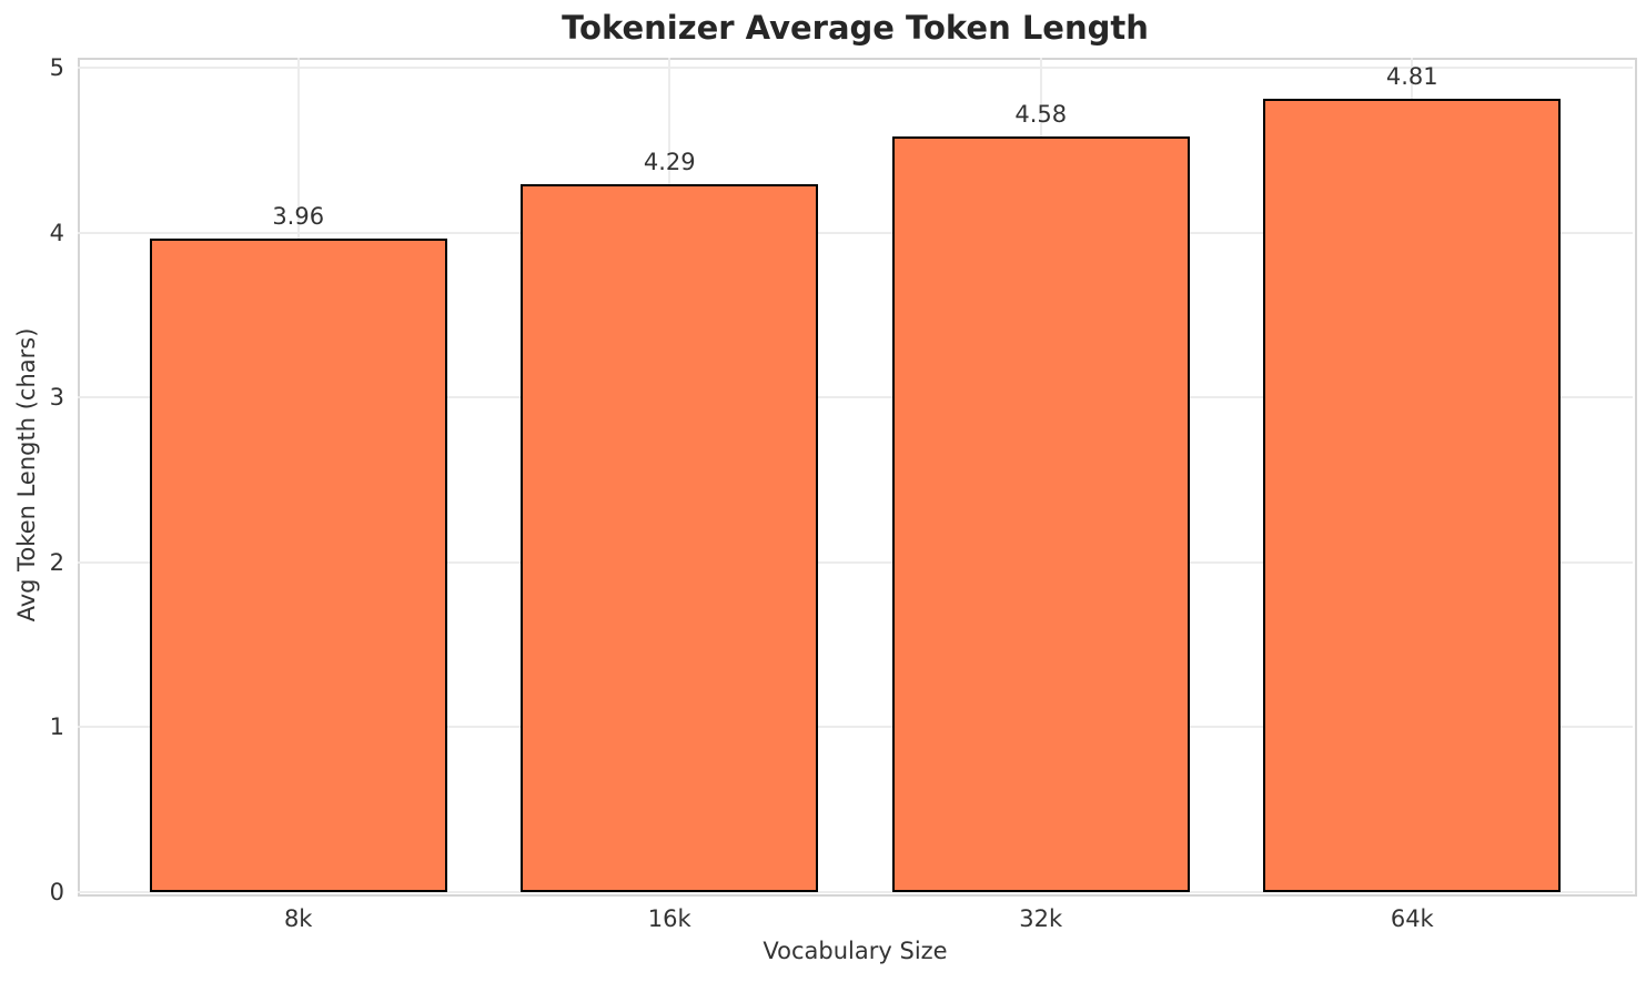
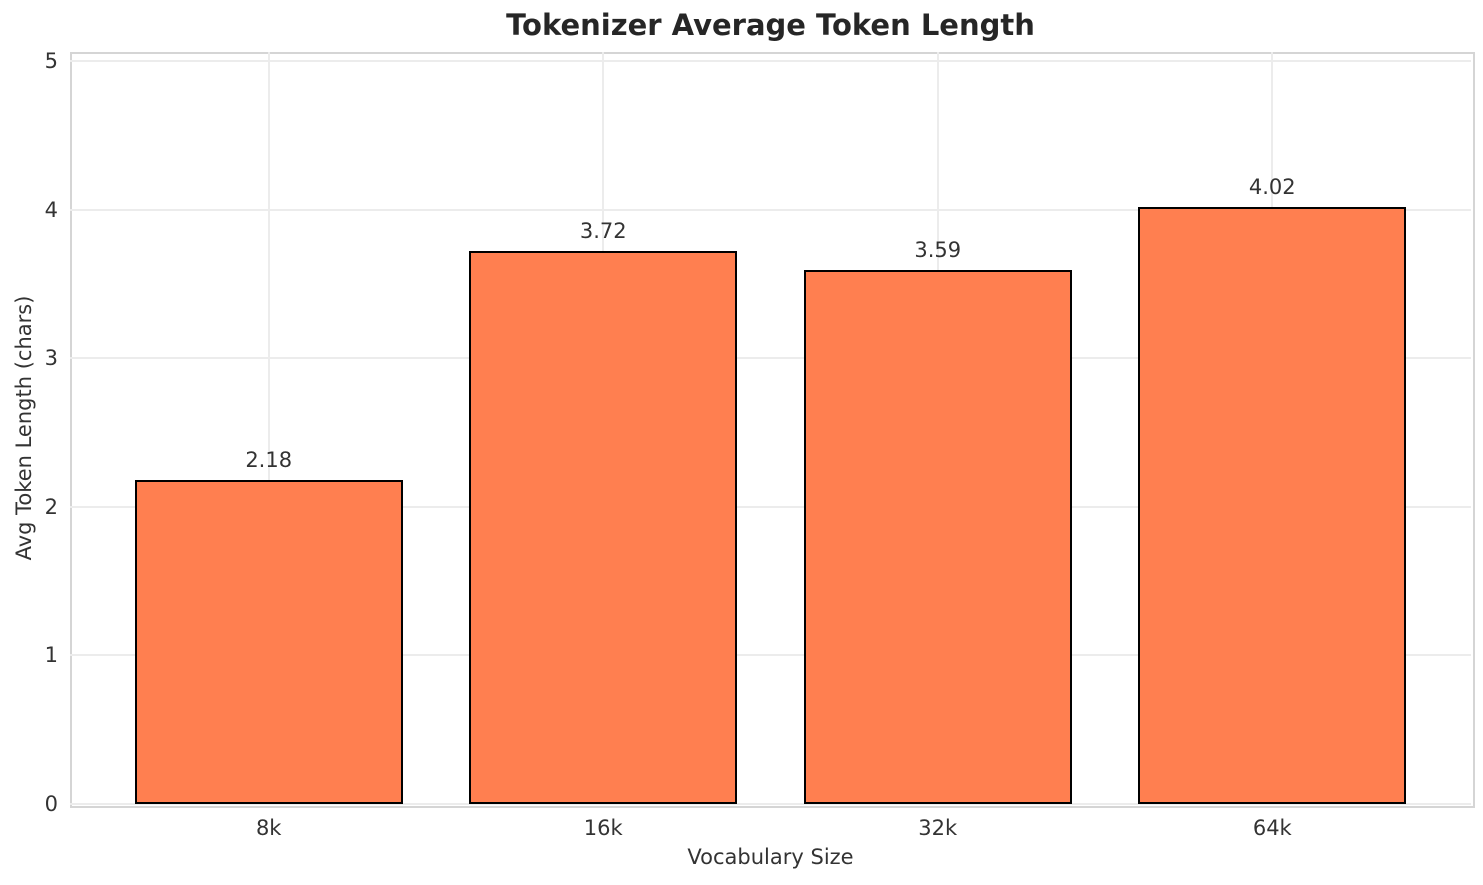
8k: 3.96 -> 2.18
16k: 4.29 -> 3.72
32k: 4.58 -> 3.59
64k: 4.81 -> 4.02
